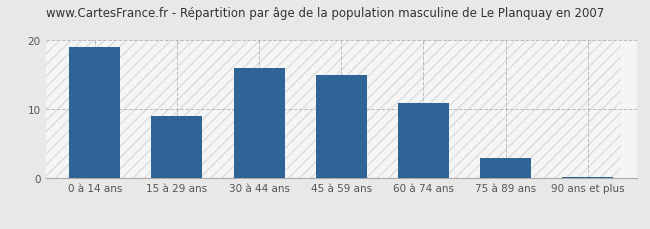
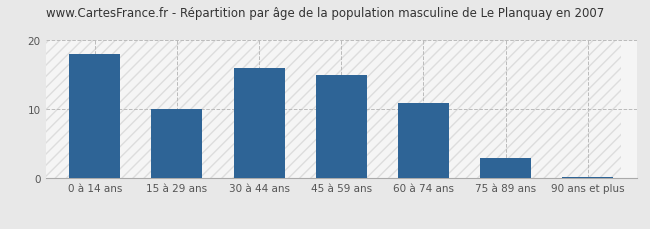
0 à 14 ans: 19.0 -> 18.0
15 à 29 ans: 9.0 -> 10.0
